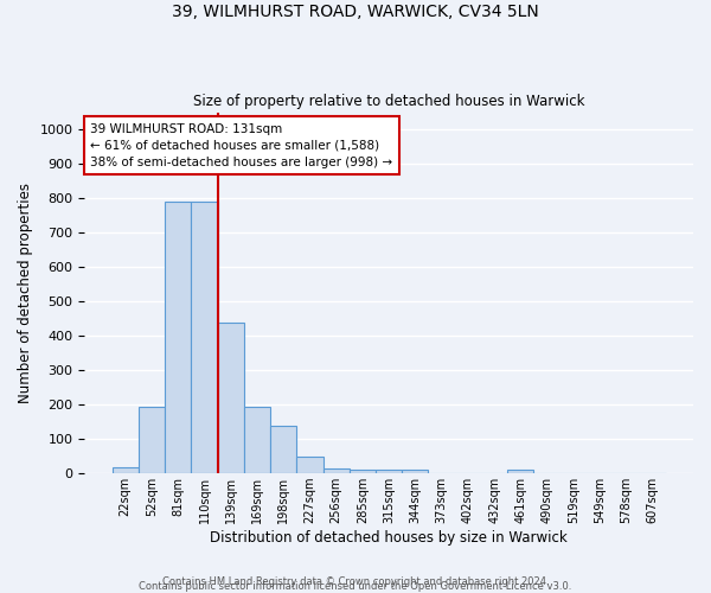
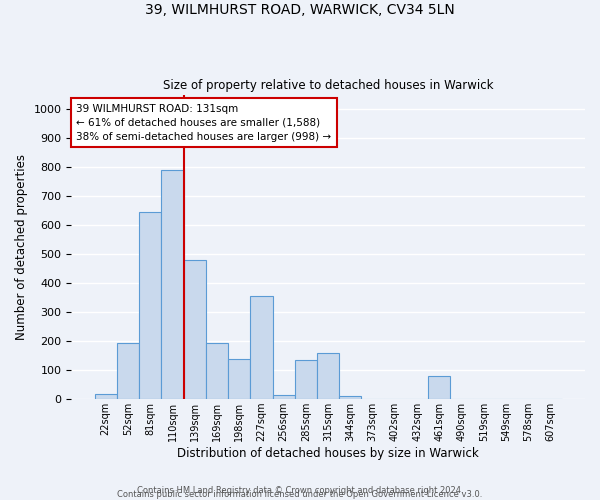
81sqm: 790 -> 645
139sqm: 440 -> 480
227sqm: 50 -> 355
285sqm: 12 -> 135
315sqm: 10 -> 160
461sqm: 10 -> 80
